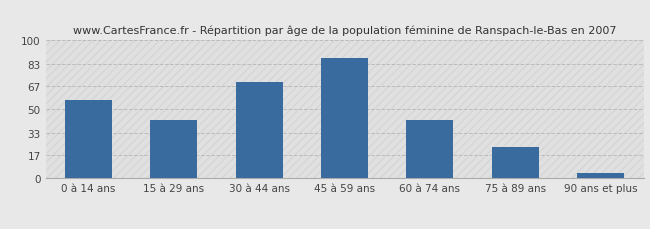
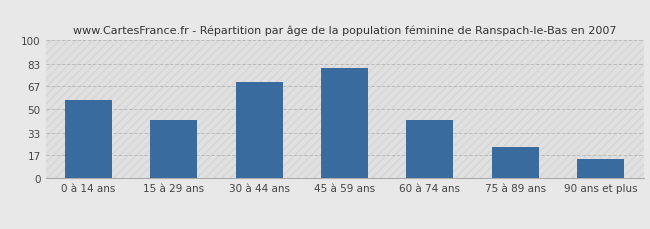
45 à 59 ans: 87 -> 80
90 ans et plus: 4 -> 14
